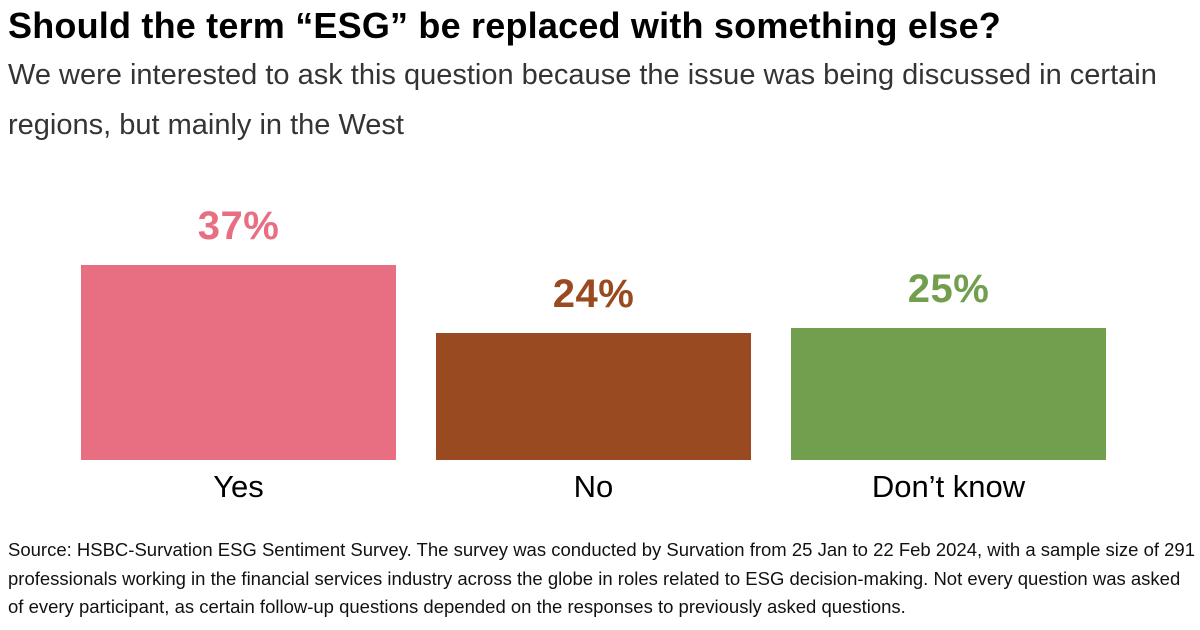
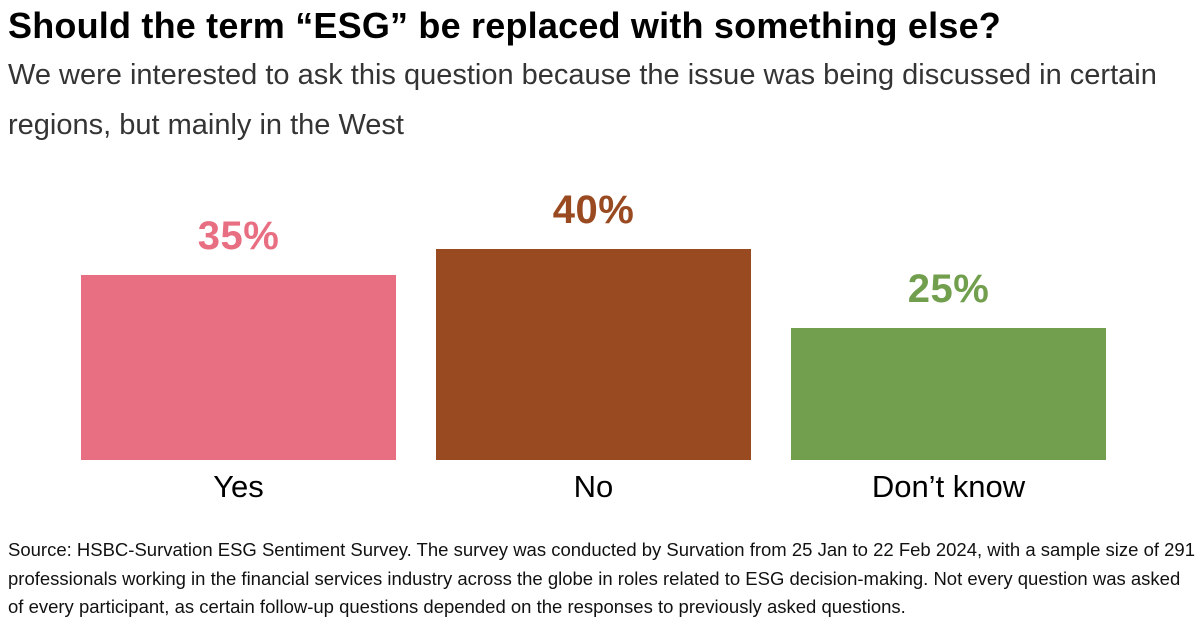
Yes: 37% -> 35%
No: 24% -> 40%
